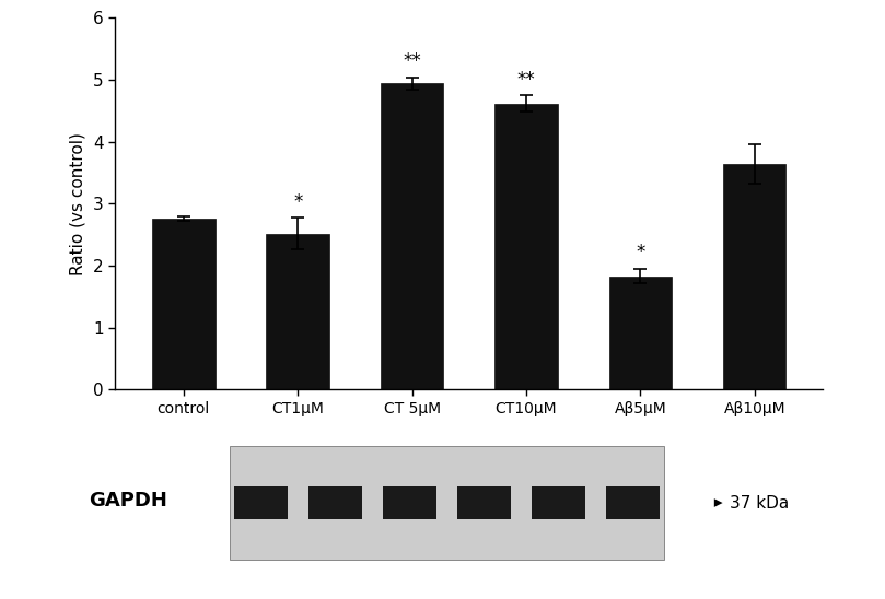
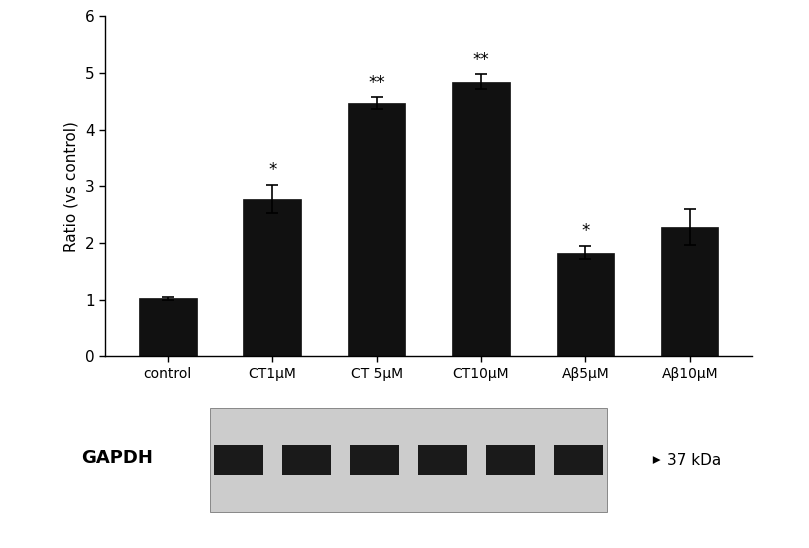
control: 2.76 -> 1.02
CT1μM: 2.52 -> 2.78
CT 5μM: 4.94 -> 4.47
CT10μM: 4.62 -> 4.85
Aβ10μM: 3.64 -> 2.28
